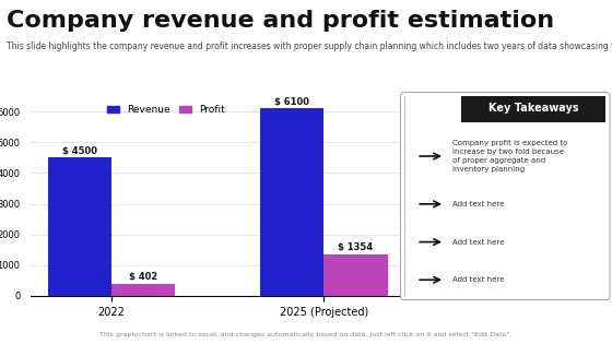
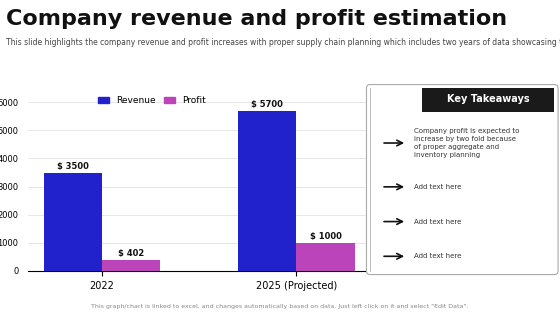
Revenue/2022: 4500 -> 3500
Revenue/2025 (Projected): 6100 -> 5700
Profit/2025 (Projected): 1354 -> 1000
